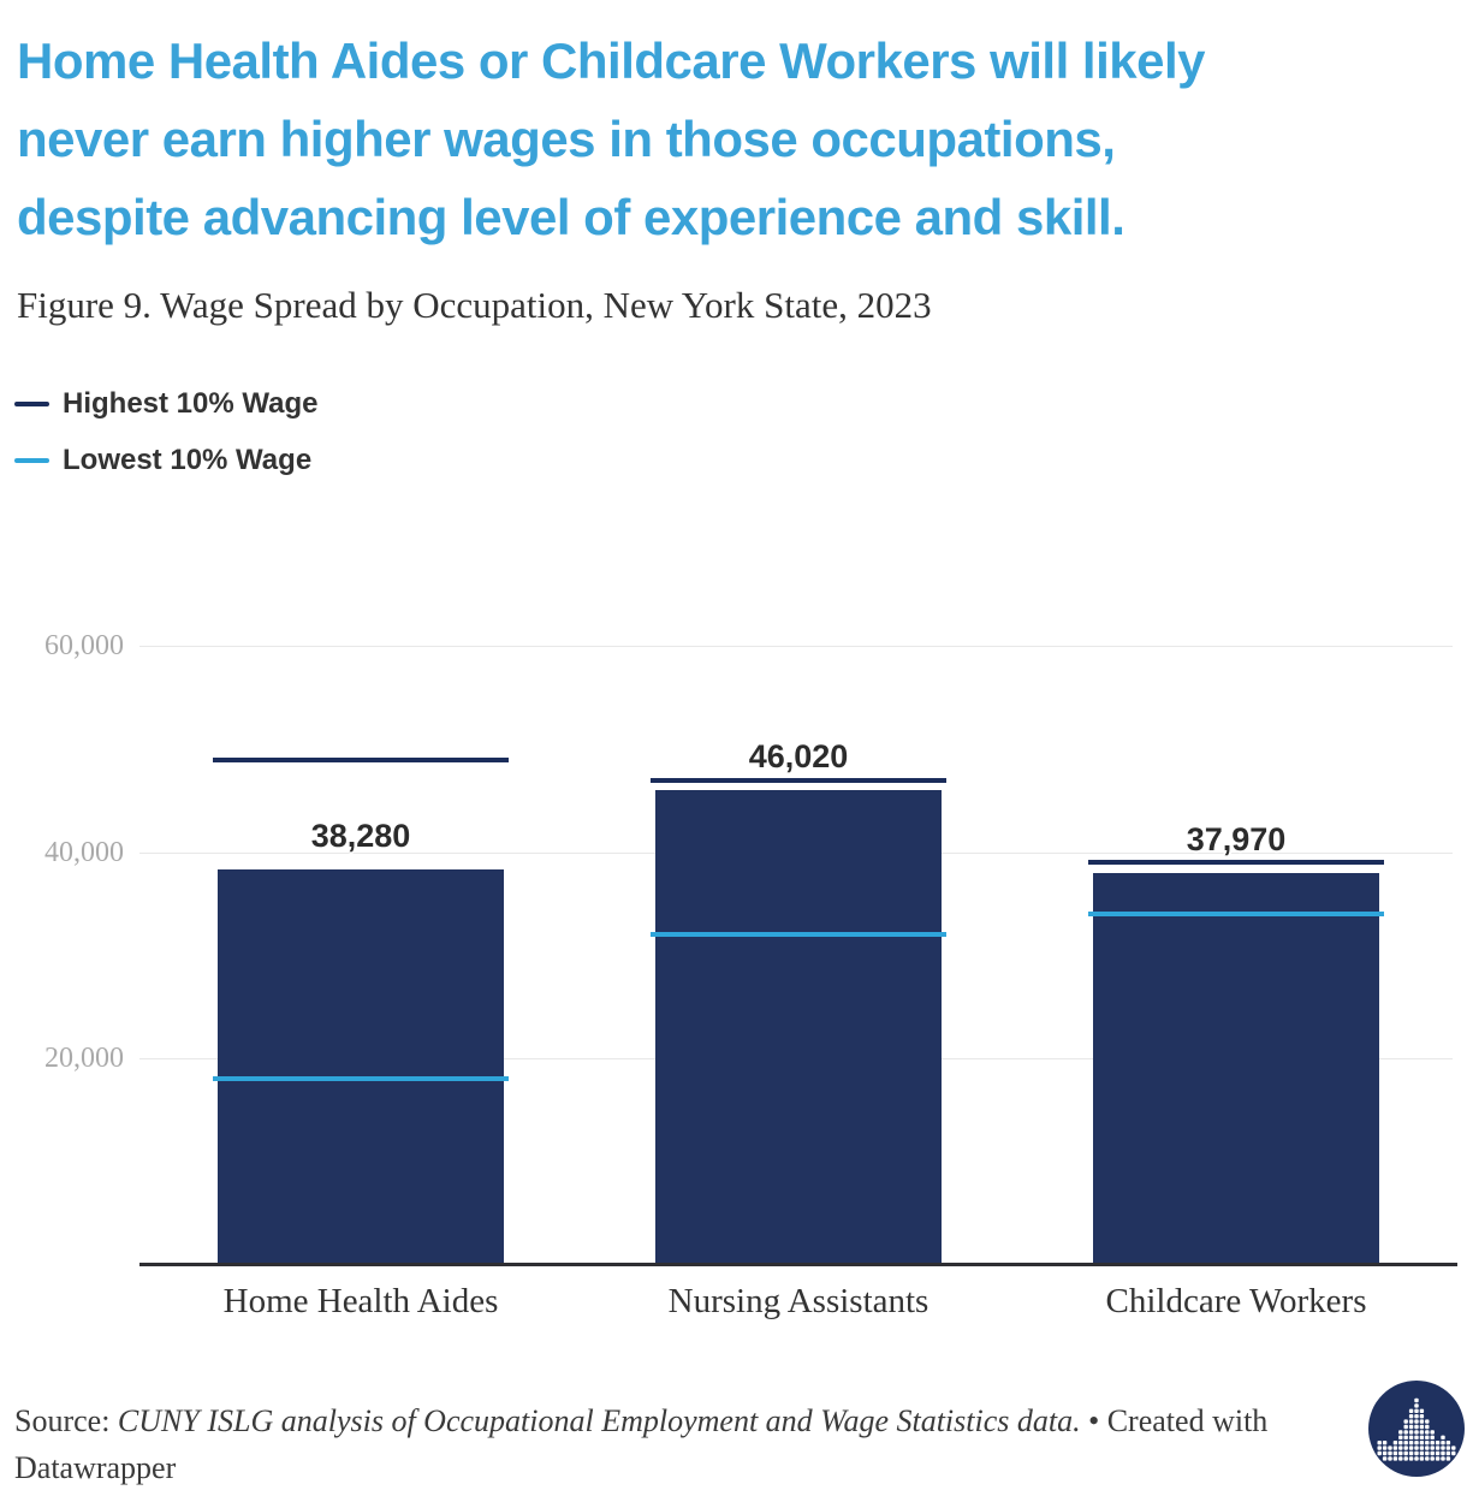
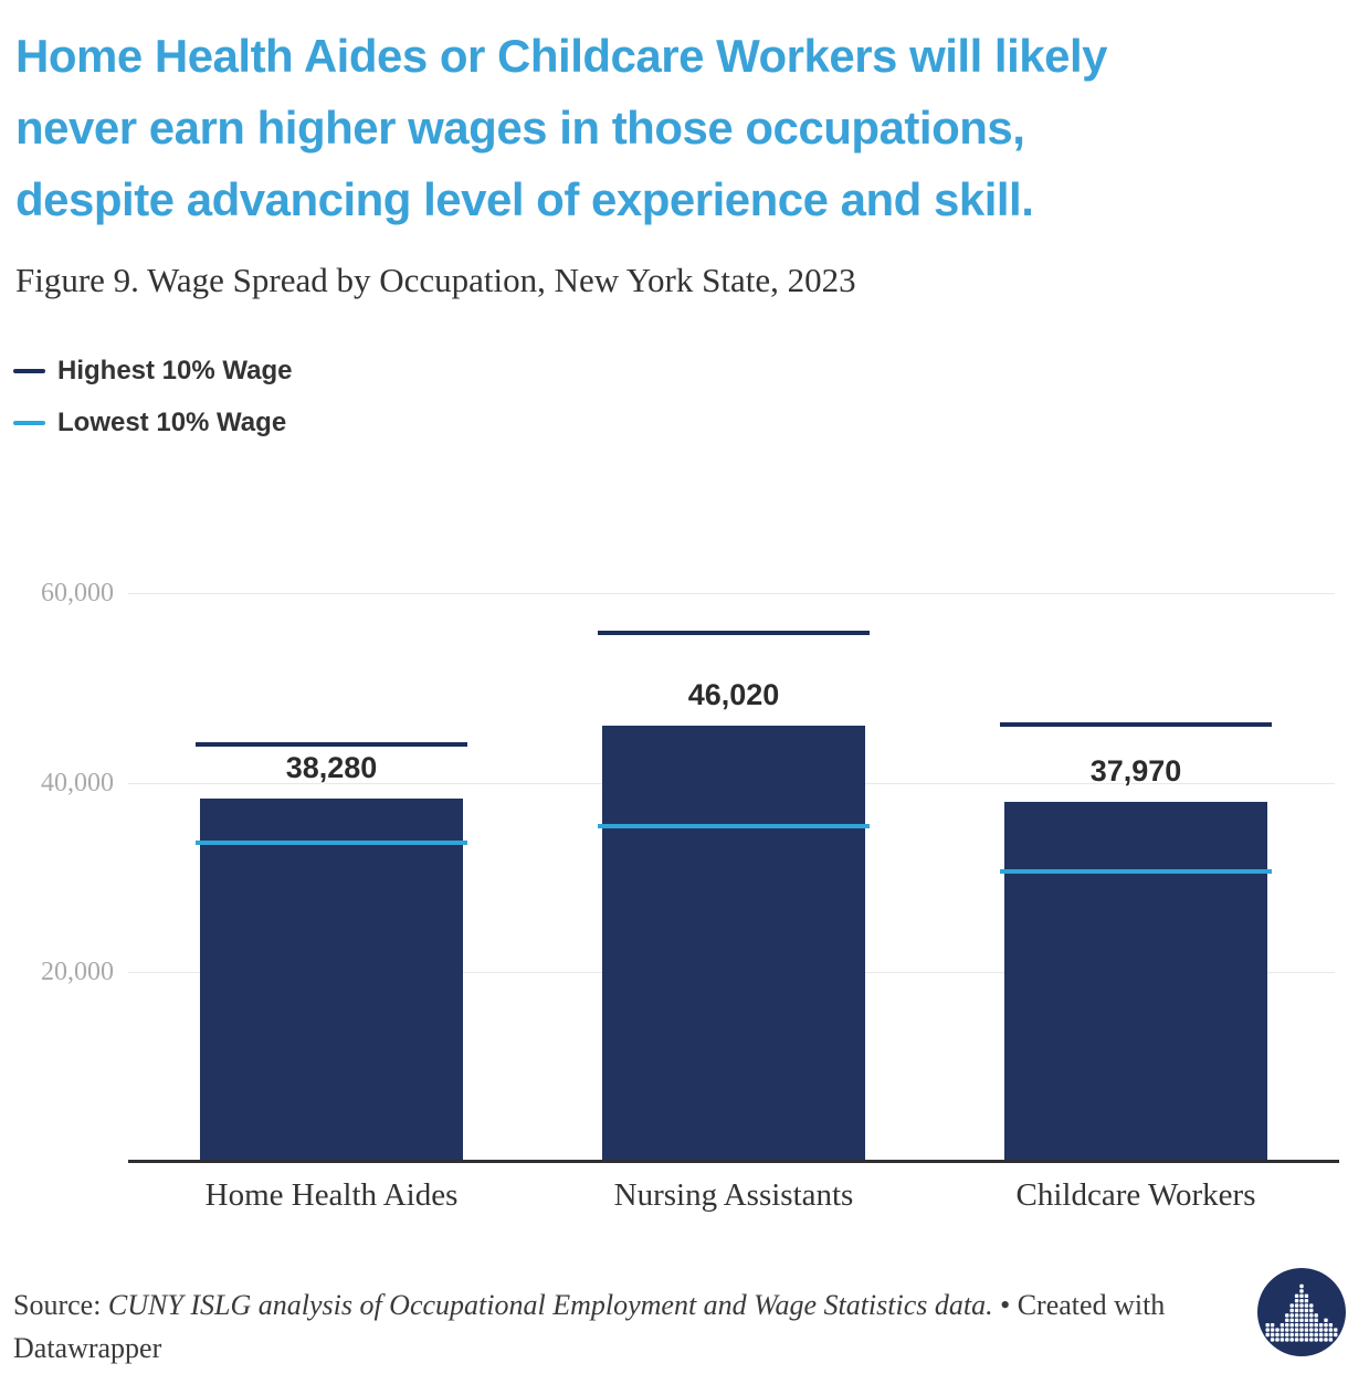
Highest 10% Wage/Home Health Aides: 49000 -> 44000
Lowest 10% Wage/Home Health Aides: 18000 -> 34000
Highest 10% Wage/Nursing Assistants: 47000 -> 56000
Lowest 10% Wage/Nursing Assistants: 32000 -> 35000
Highest 10% Wage/Childcare Workers: 39000 -> 46000
Lowest 10% Wage/Childcare Workers: 34000 -> 31000
